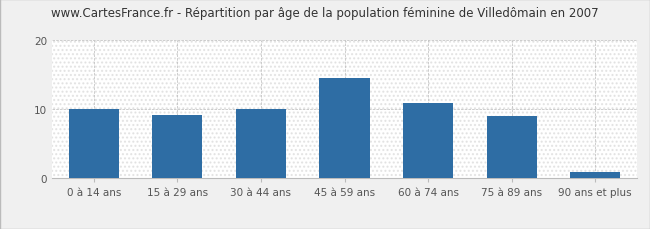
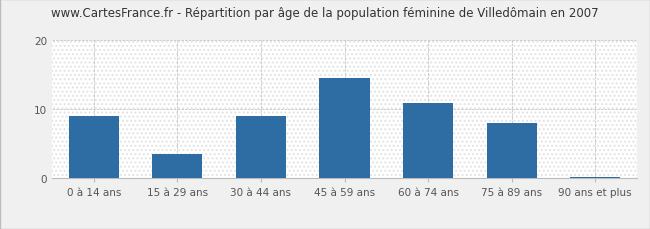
0 à 14 ans: 10.0 -> 9.0
15 à 29 ans: 9.2 -> 3.5
30 à 44 ans: 10.0 -> 9.0
75 à 89 ans: 9.0 -> 8.0
90 ans et plus: 1.0 -> 0.2
